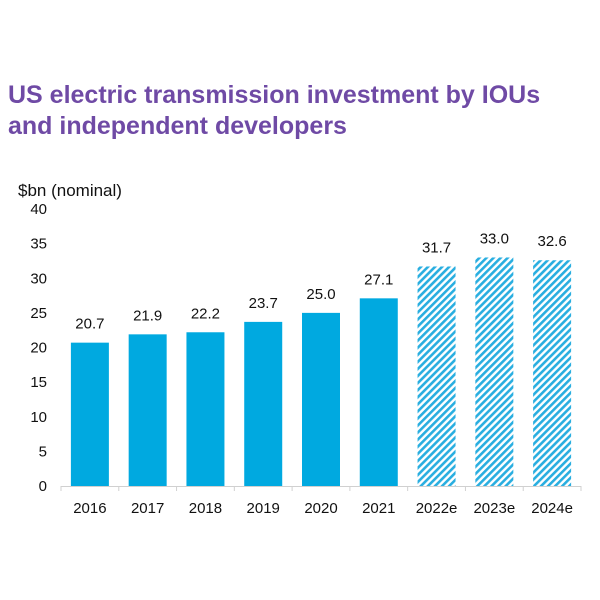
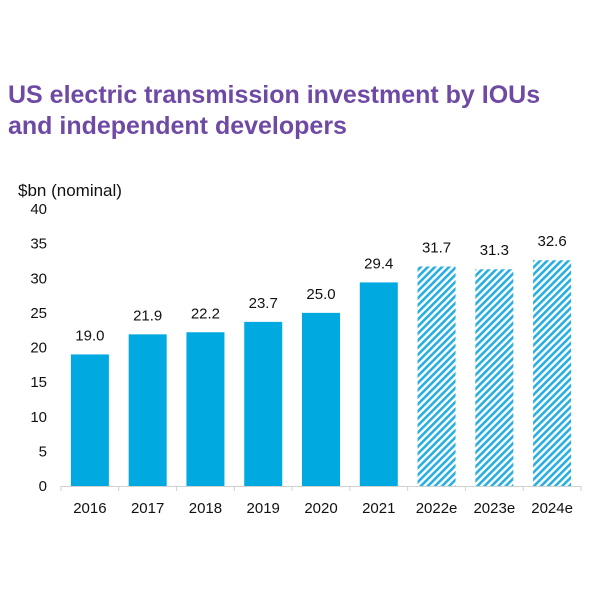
2016: 20.7 -> 19.0
2021: 27.1 -> 29.4
2023e: 33.0 -> 31.3
